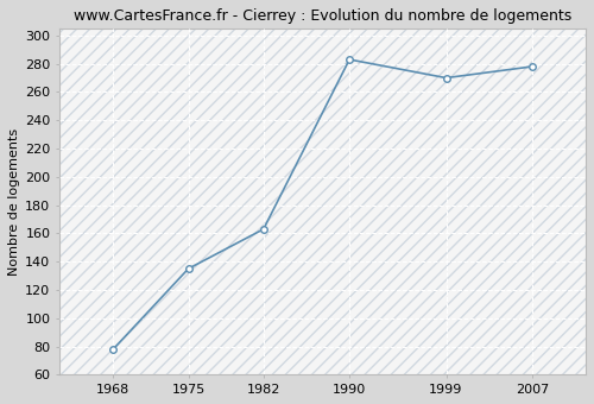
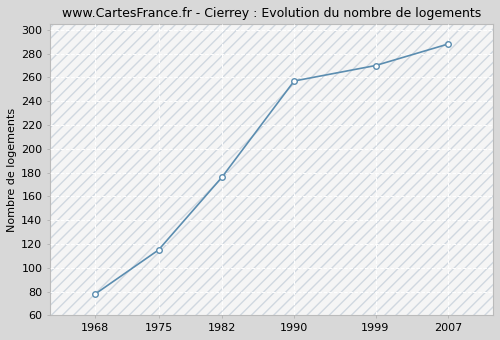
1975: 135 -> 115
1982: 163 -> 176
1990: 283 -> 257
2007: 278 -> 288
